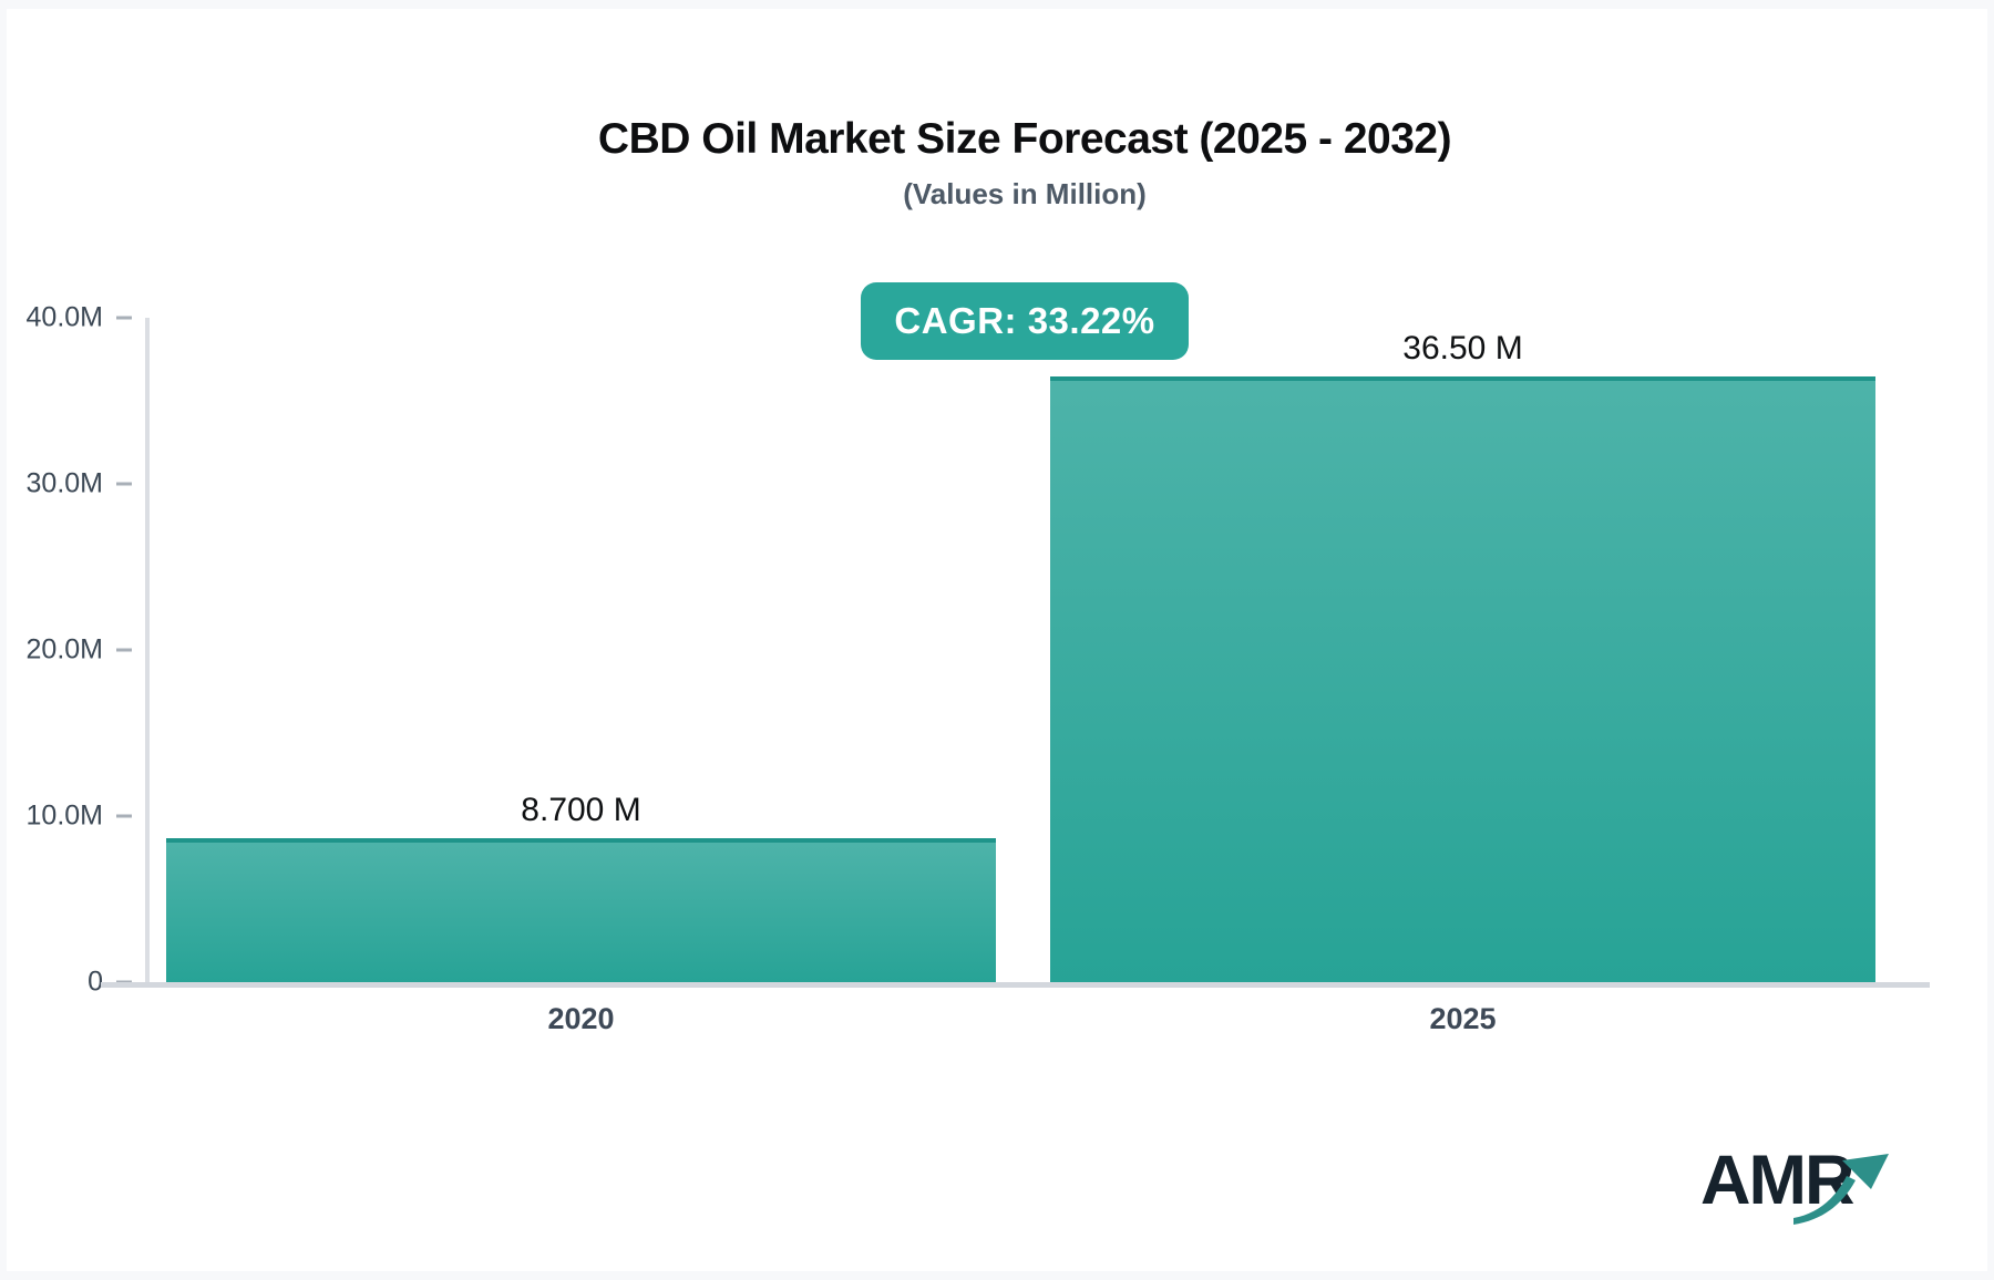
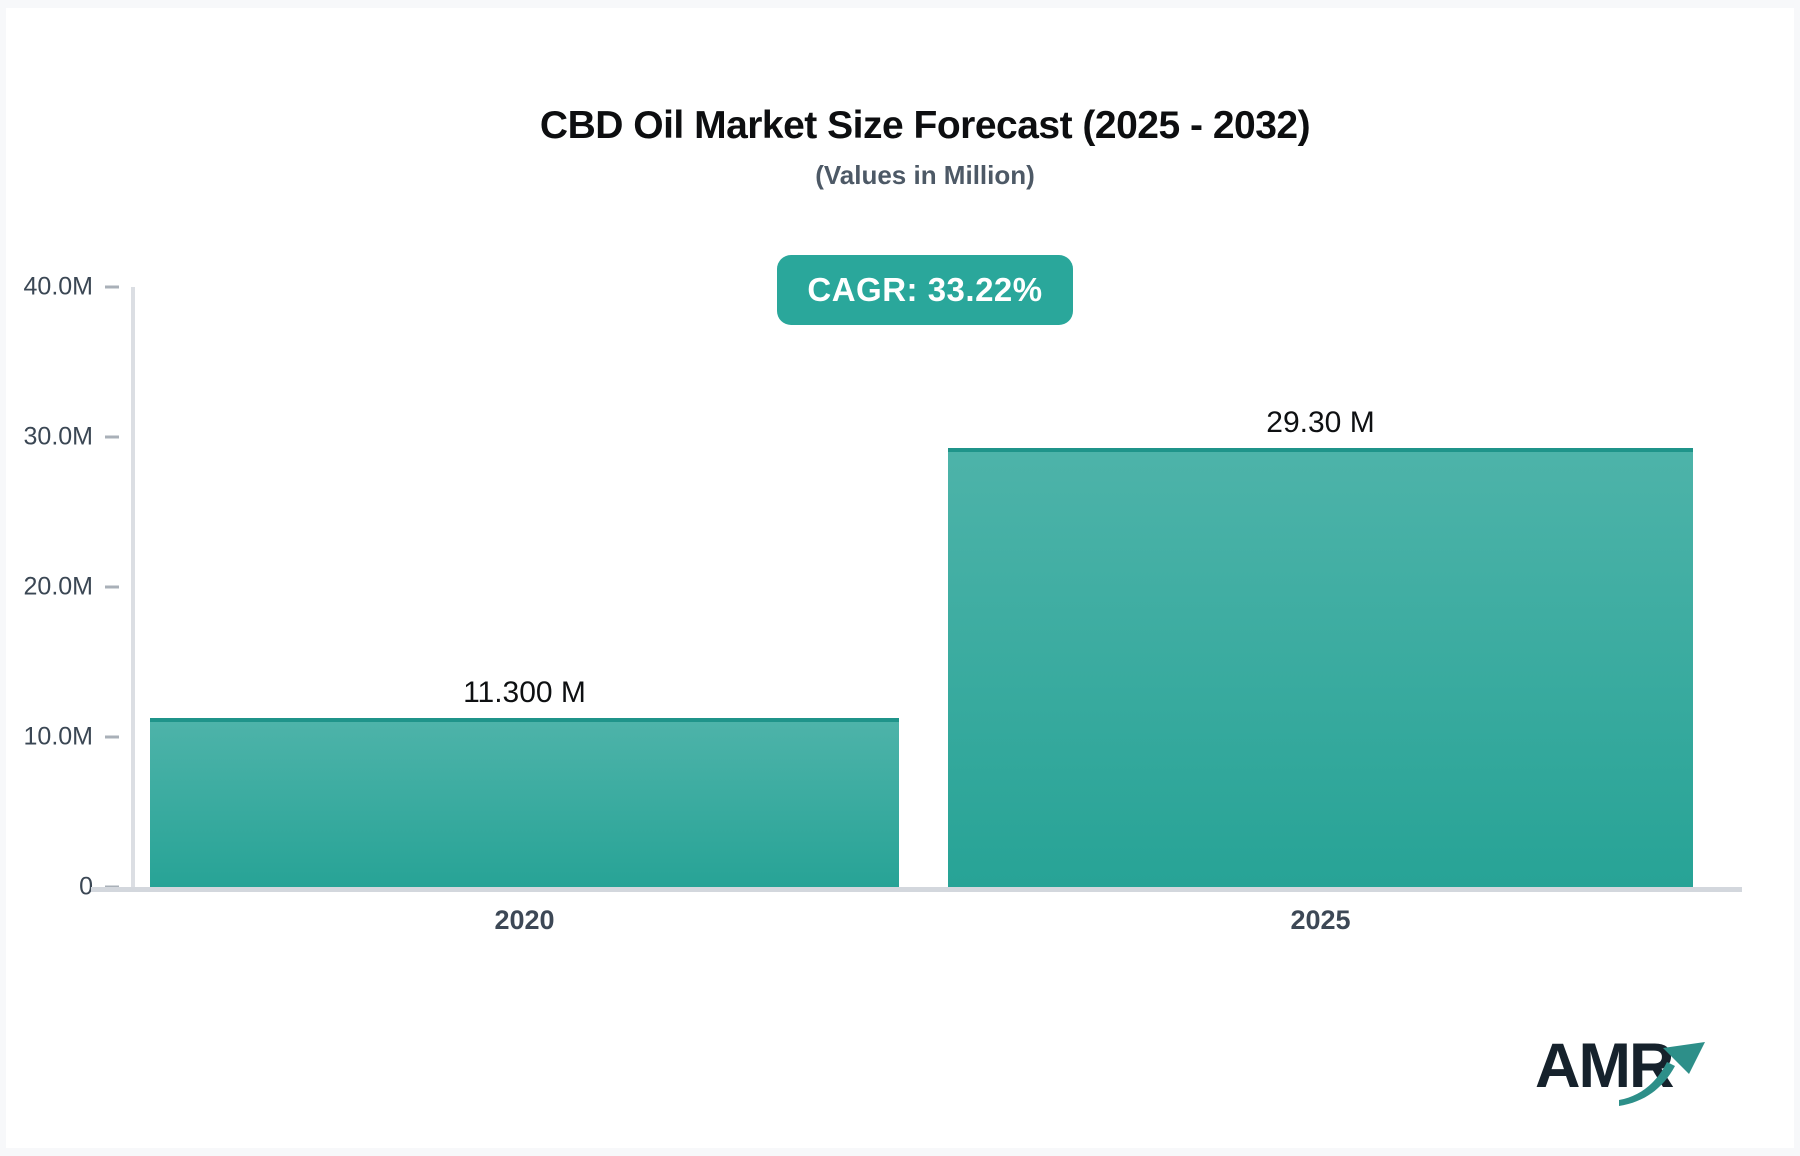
2020: 8.700 -> 11.300
2025: 36.50 -> 29.30
